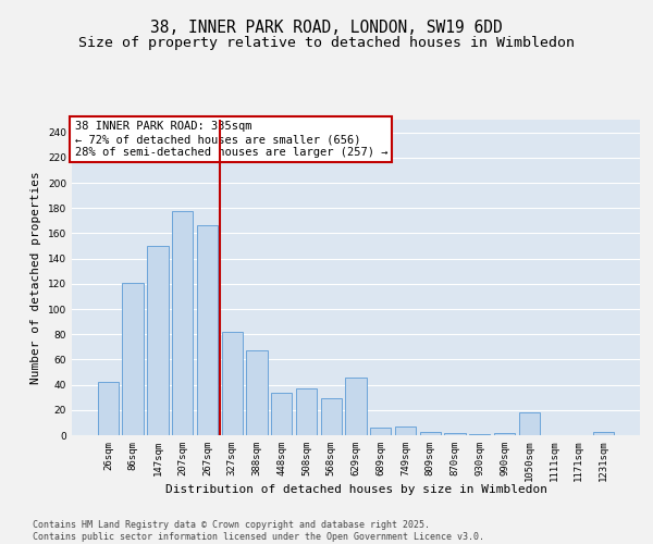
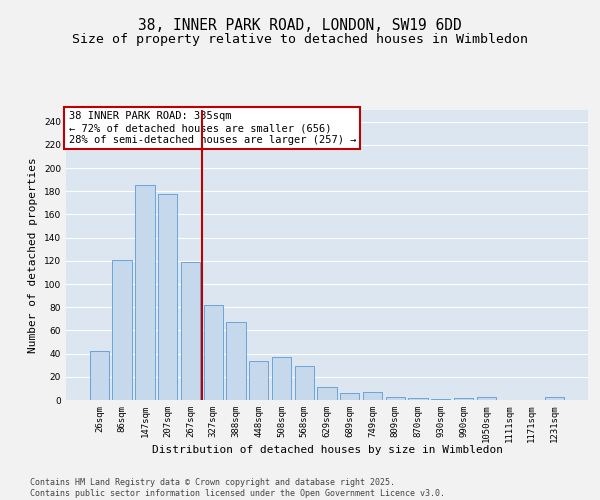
147sqm: 150 -> 185
267sqm: 166 -> 119
629sqm: 46 -> 11
1050sqm: 18 -> 3
